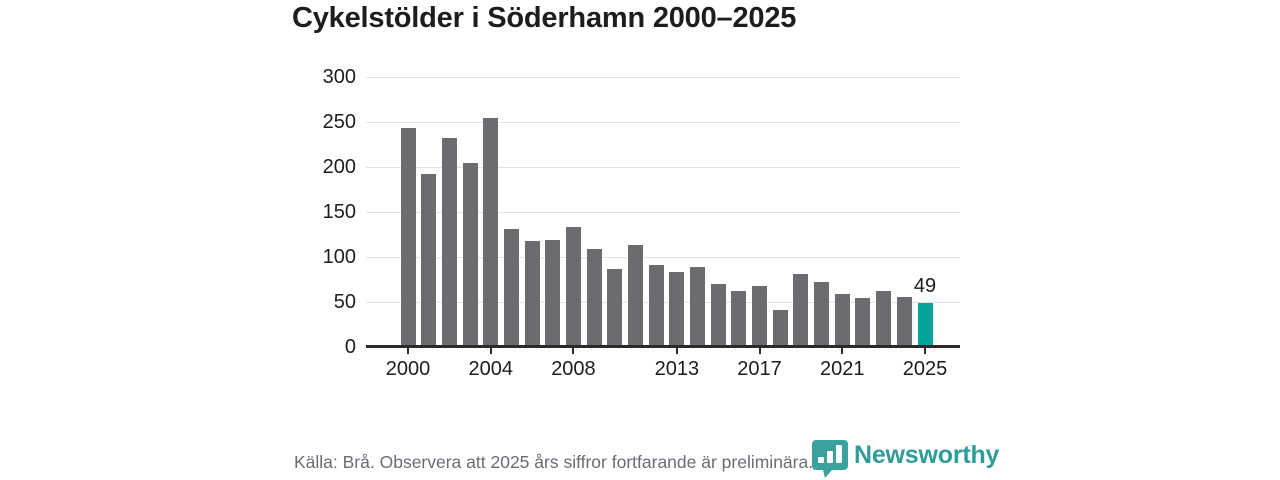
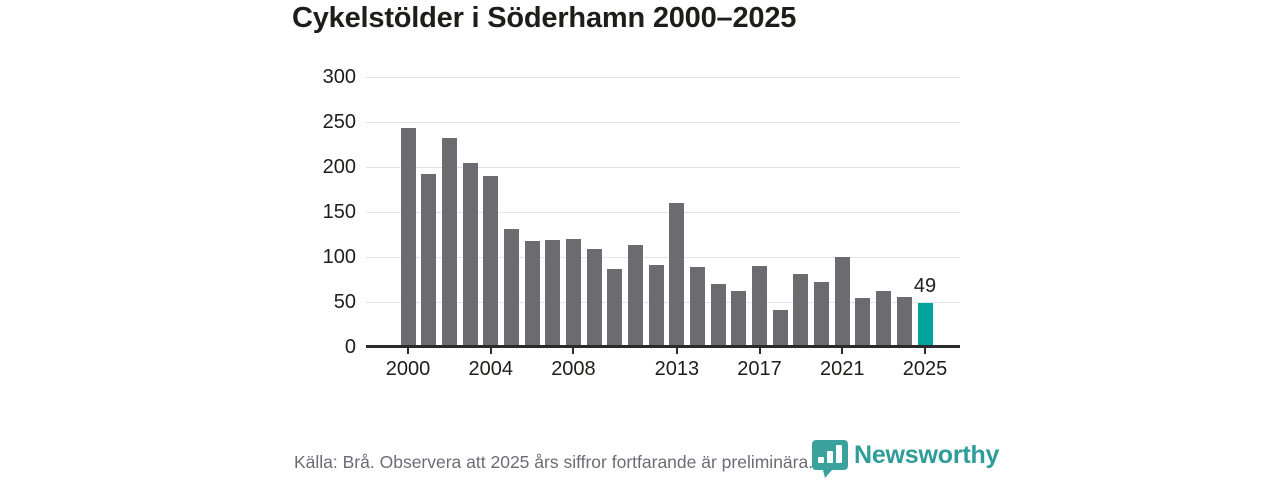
2004: 260 -> 190
2008: 130 -> 120
2013: 80 -> 160
2017: 70 -> 90
2021: 60 -> 100
